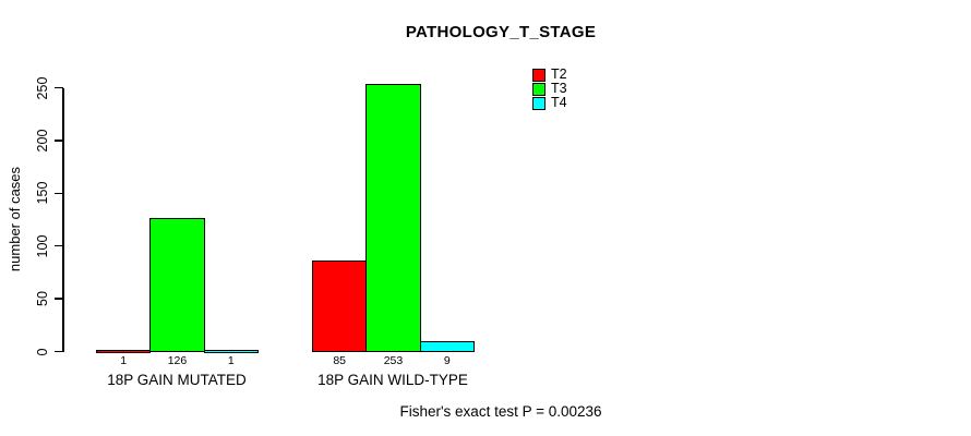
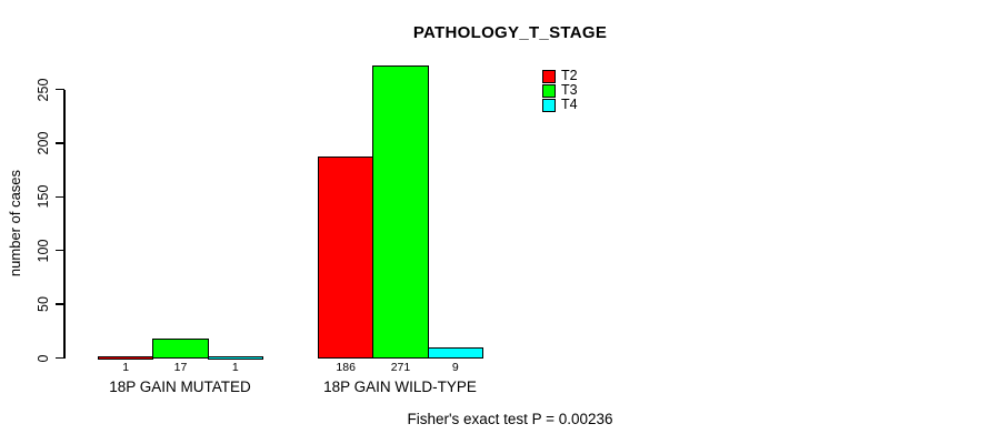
T3/18P GAIN MUTATED: 126 -> 17
T2/18P GAIN WILD-TYPE: 85 -> 186
T3/18P GAIN WILD-TYPE: 253 -> 271
